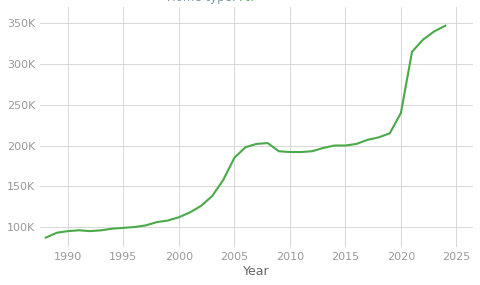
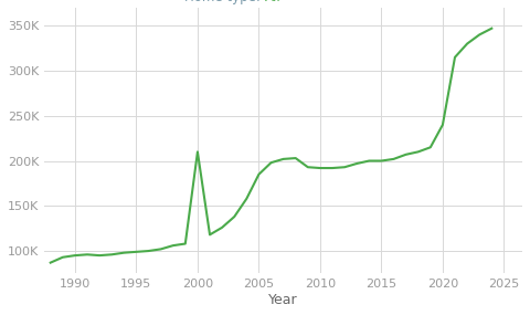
2000: 112K -> 210K
